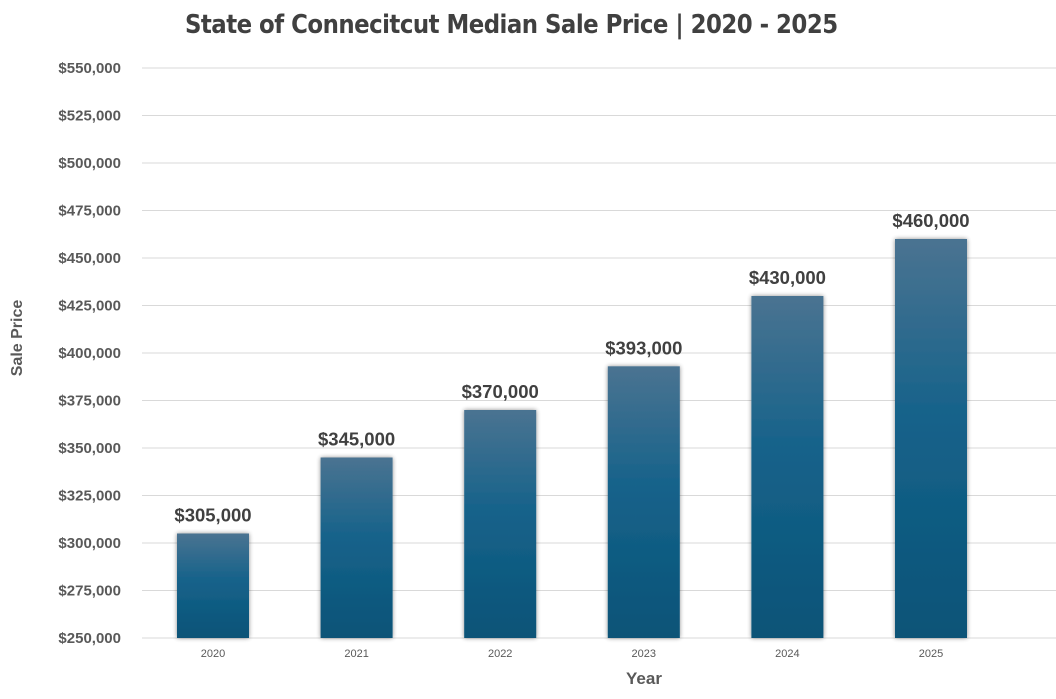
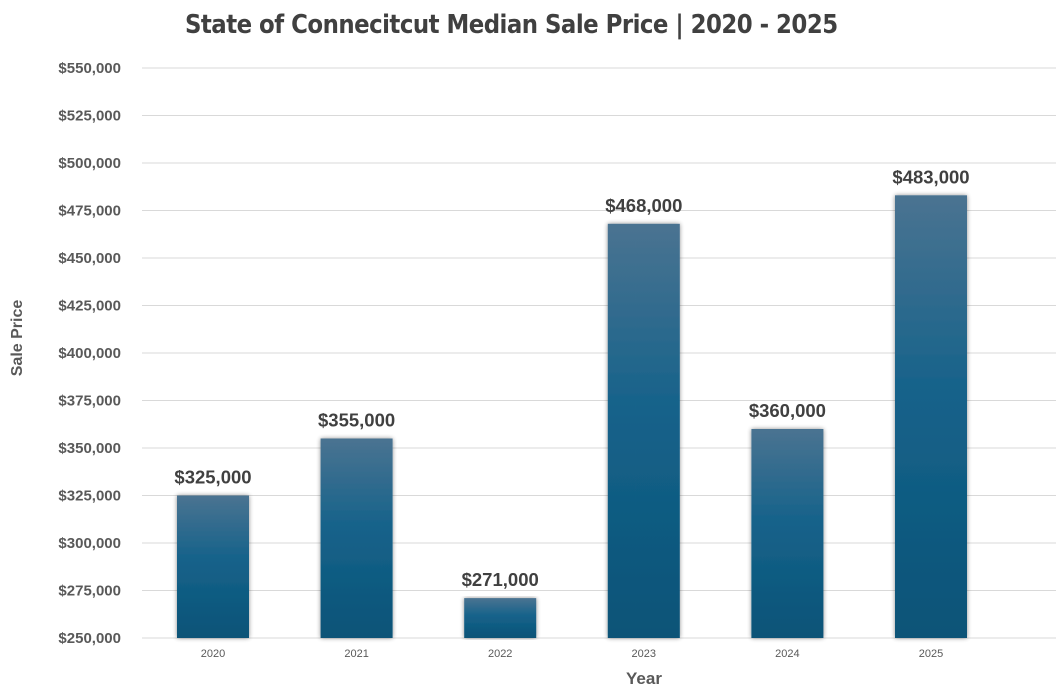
2020: $305,000 -> $325,000
2021: $345,000 -> $355,000
2022: $370,000 -> $271,000
2023: $393,000 -> $468,000
2024: $430,000 -> $360,000
2025: $460,000 -> $483,000
